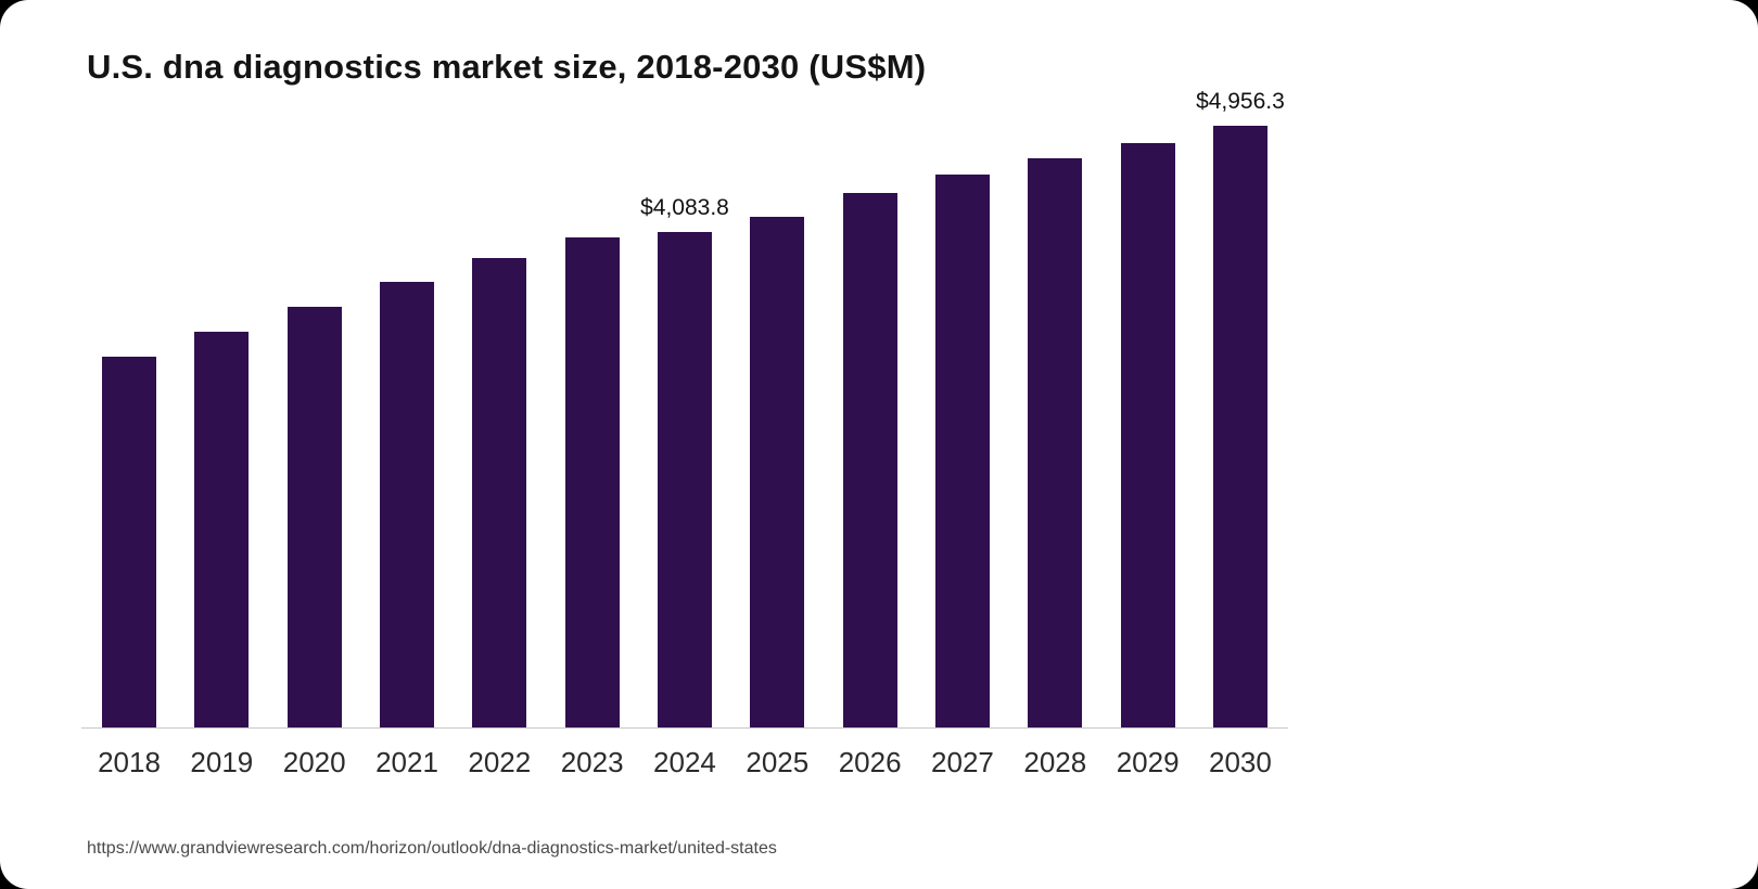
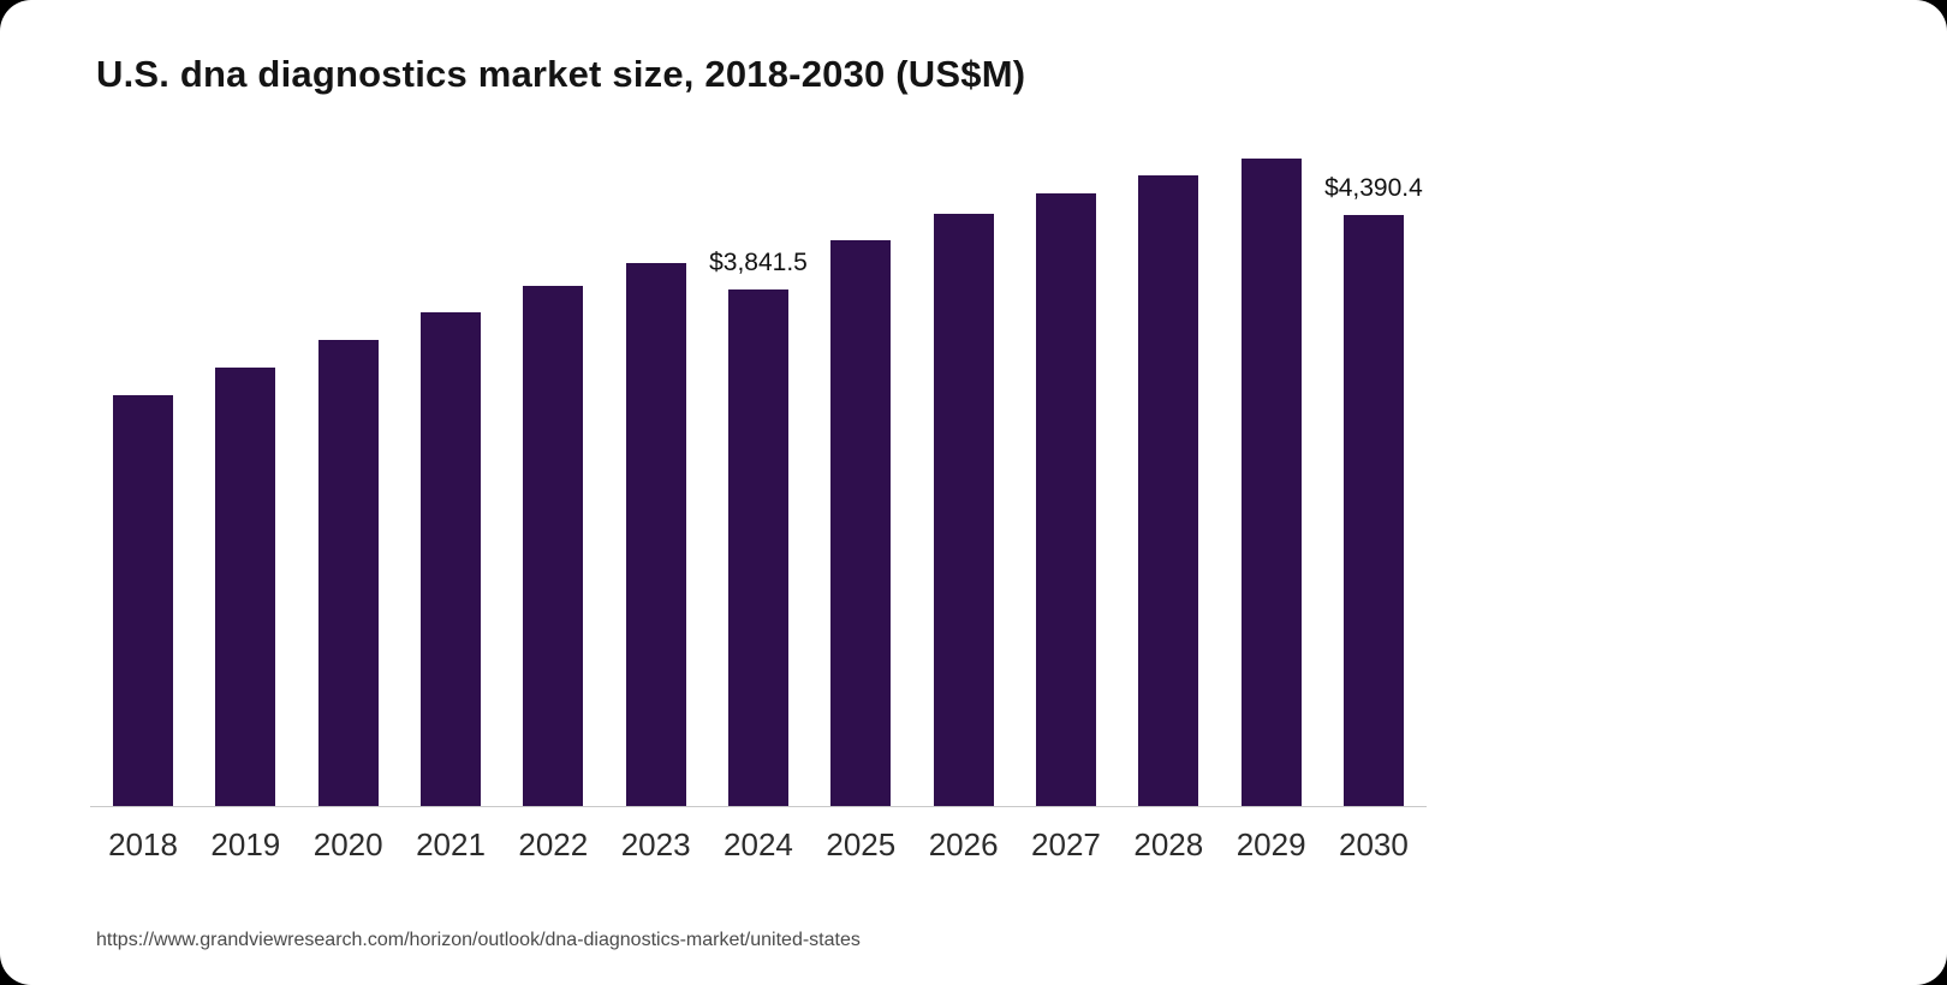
2024: $4,083.8 -> $3,841.5
2030: $4,956.3 -> $4,390.4
